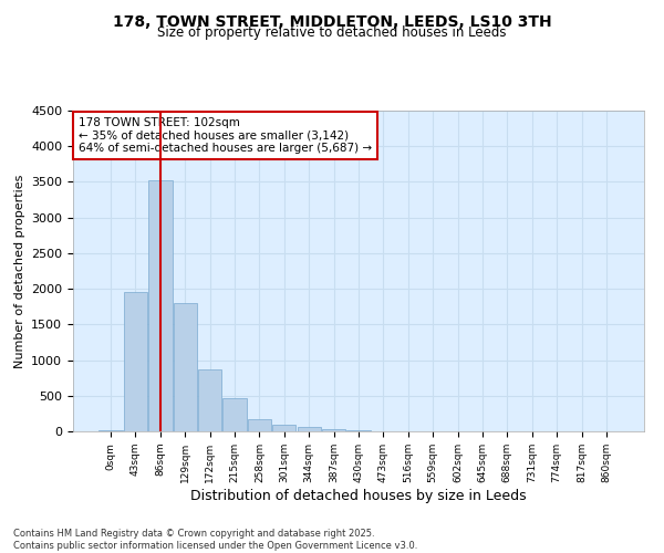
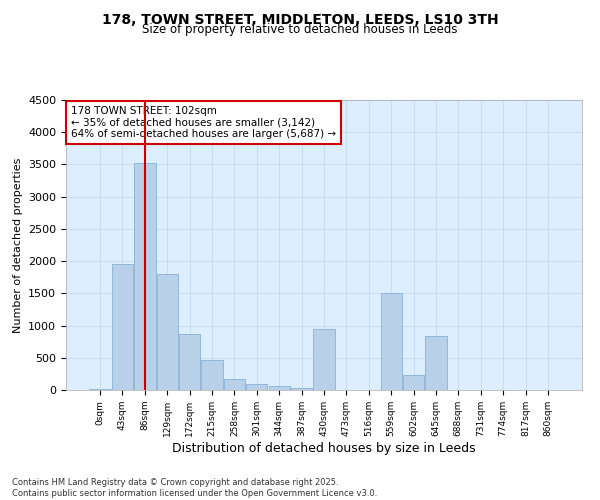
430sqm: 20 -> 940
559sqm: 0 -> 1500
602sqm: 0 -> 240
645sqm: 0 -> 840
